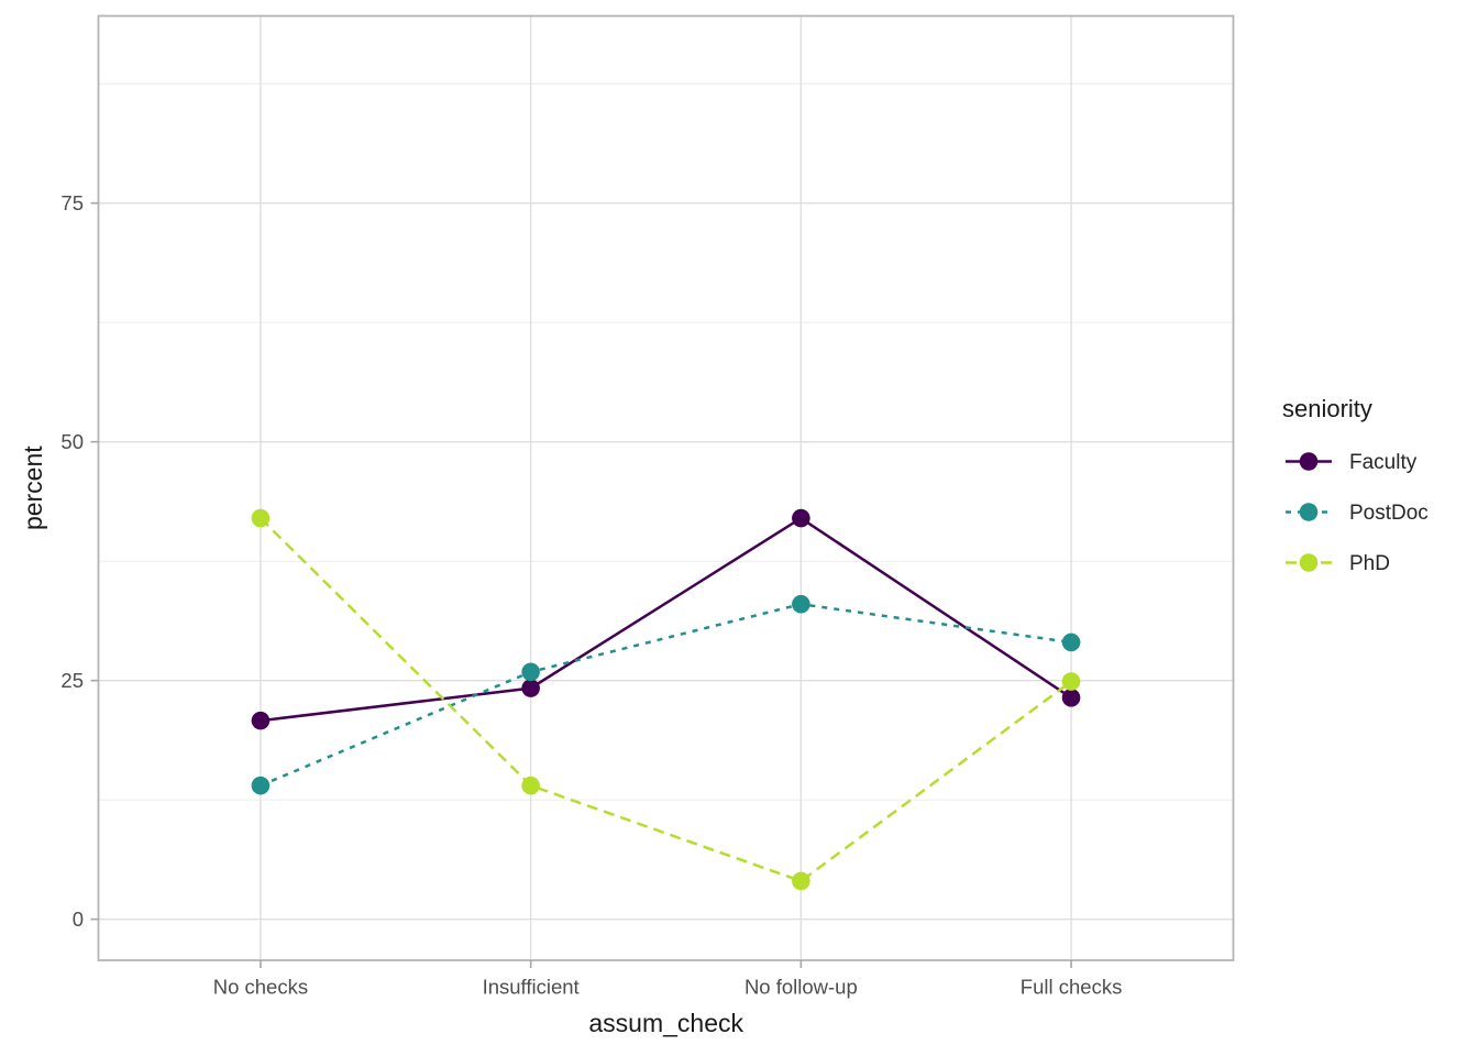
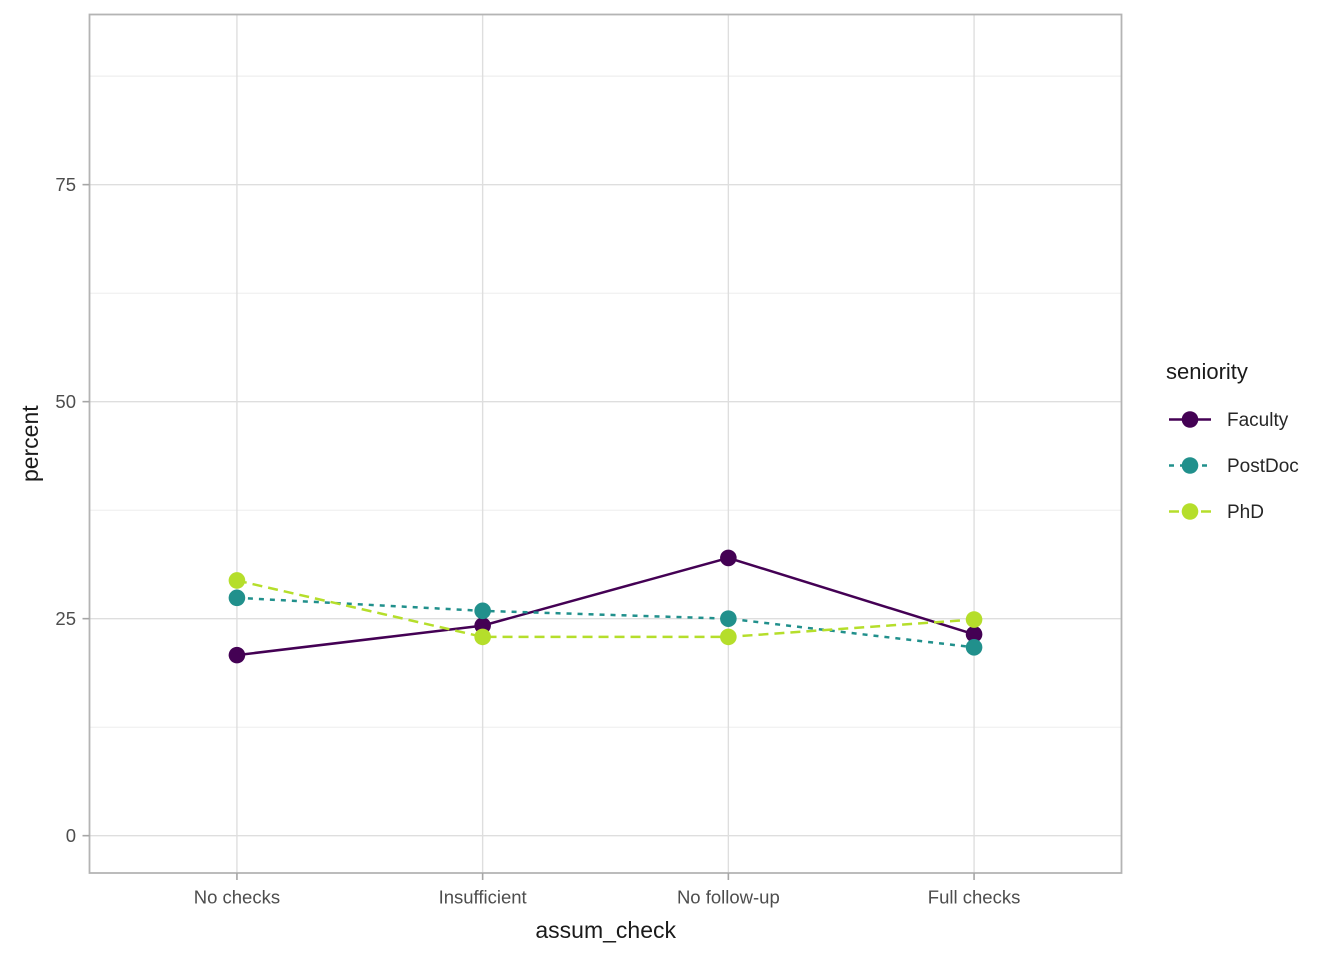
PostDoc/No checks: 14 -> 27
PhD/No checks: 42 -> 29
PhD/Insufficient: 14 -> 23
Faculty/No follow-up: 42 -> 32
PostDoc/No follow-up: 33 -> 25
PhD/No follow-up: 4 -> 23
PostDoc/Full checks: 29 -> 22
